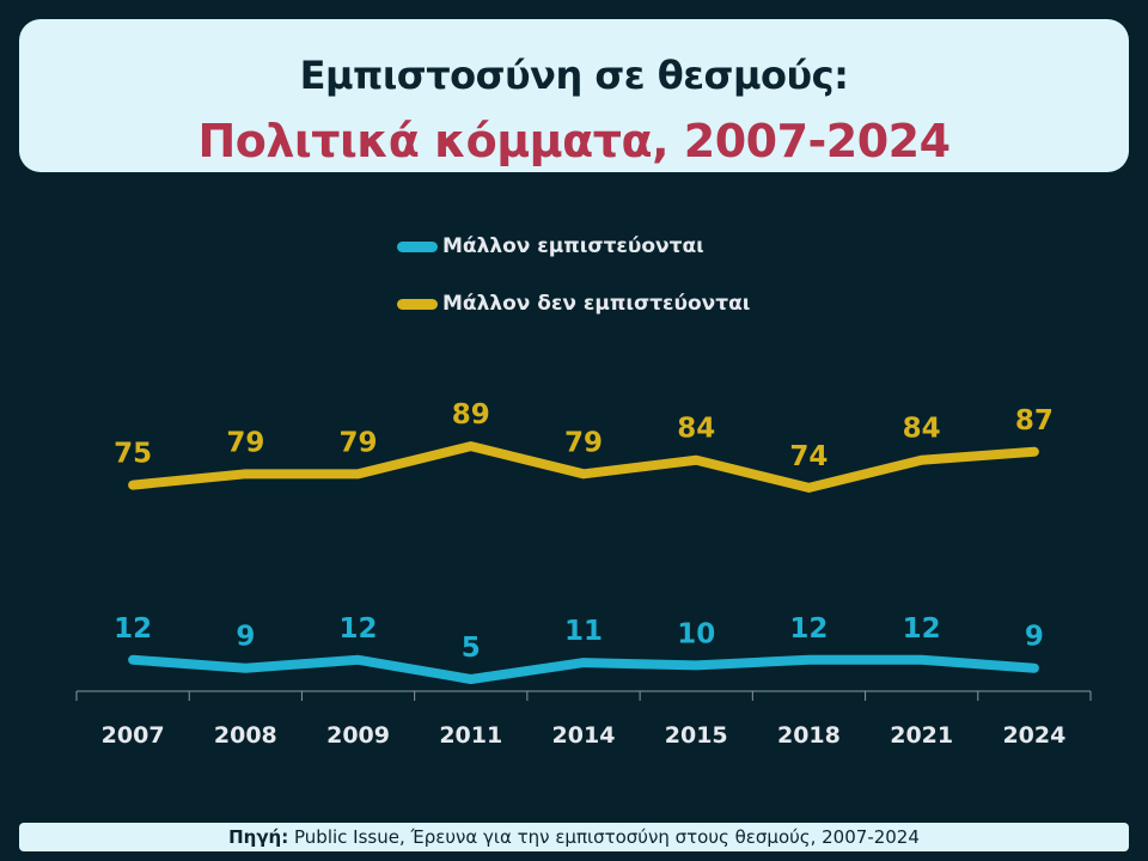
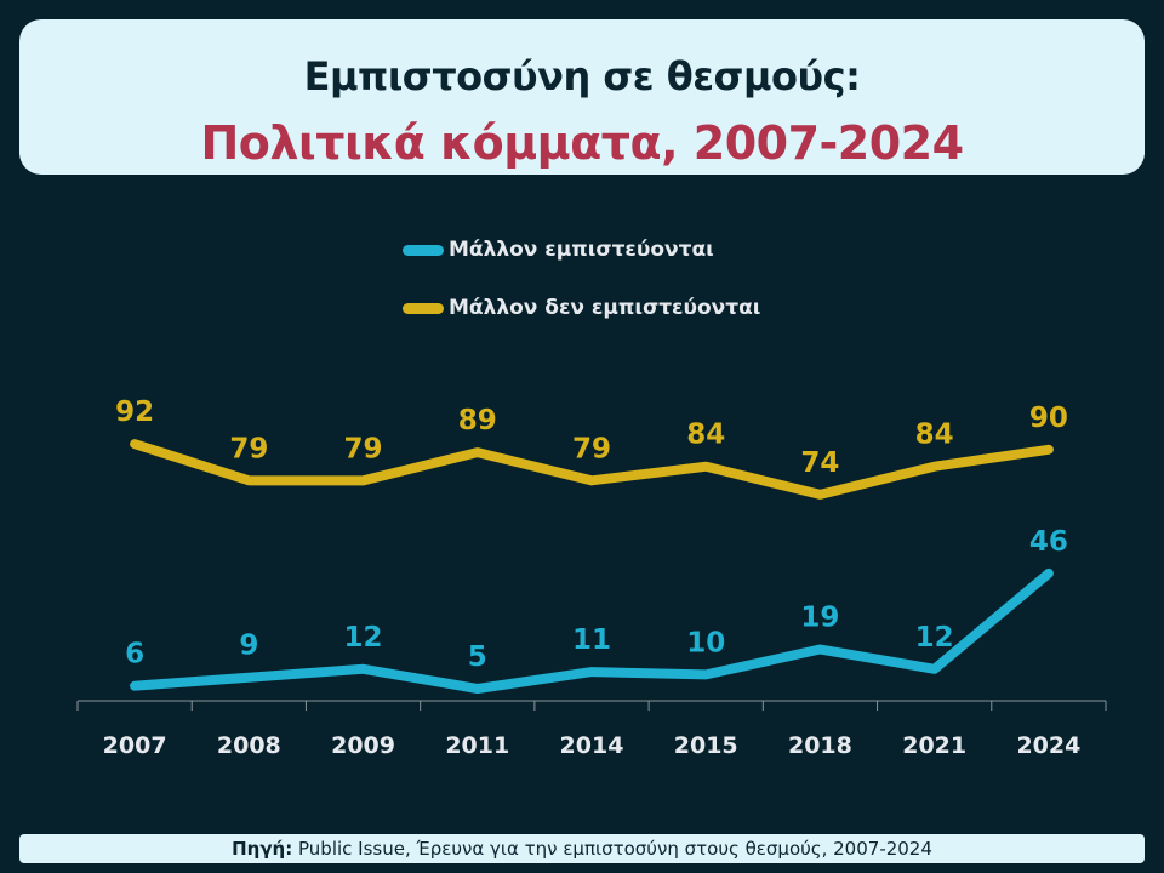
Μάλλον εμπιστεύονται/2007: 12 -> 6
Μάλλον δεν εμπιστεύονται/2007: 75 -> 92
Μάλλον εμπιστεύονται/2018: 12 -> 19
Μάλλον εμπιστεύονται/2024: 9 -> 46
Μάλλον δεν εμπιστεύονται/2024: 87 -> 90
